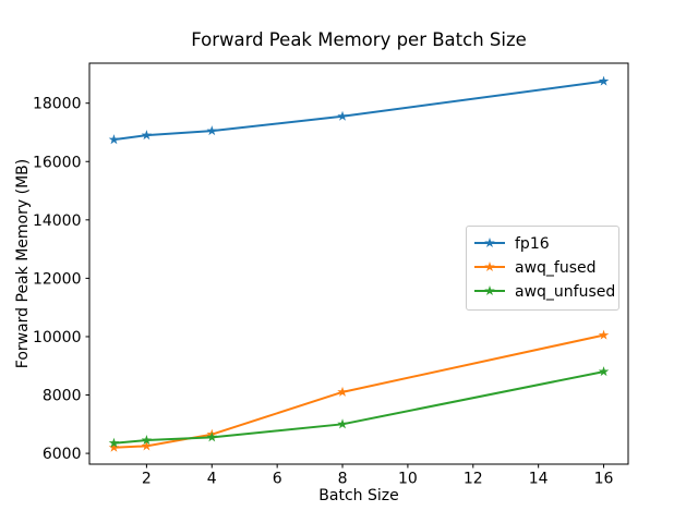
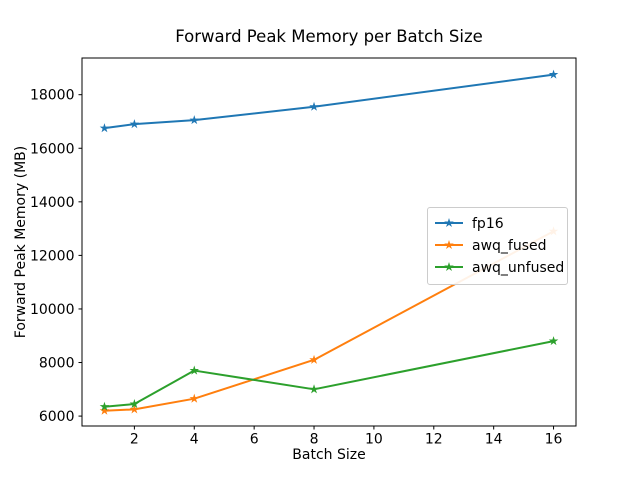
awq_unfused/4: 6600 -> 7700
awq_fused/16: 10000 -> 12900
